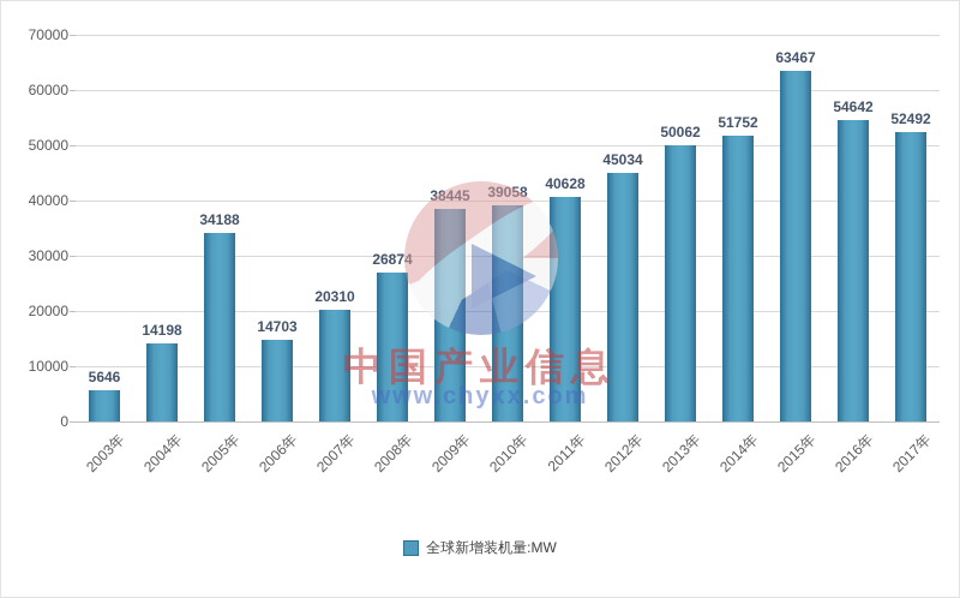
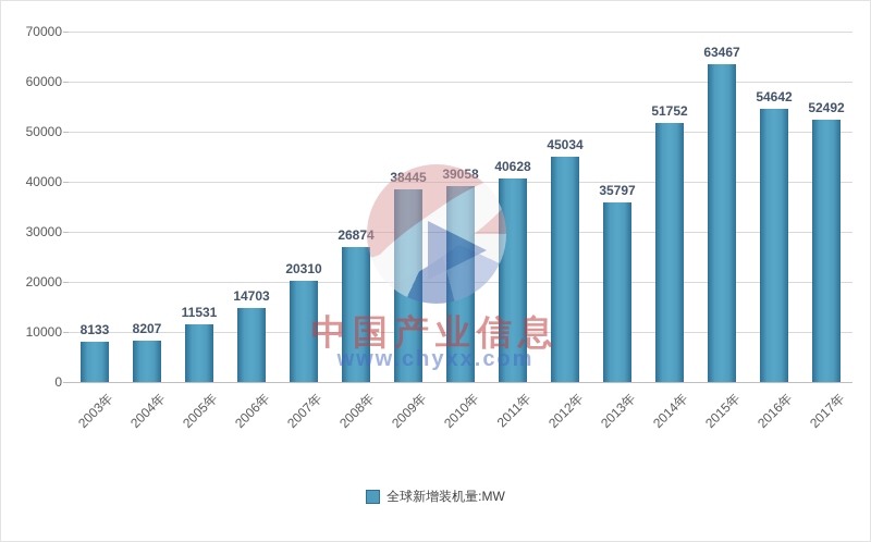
2003年: 5646 -> 8133
2004年: 14198 -> 8207
2005年: 34188 -> 11531
2013年: 50062 -> 35797
